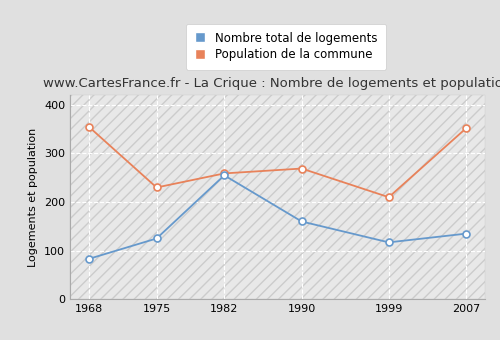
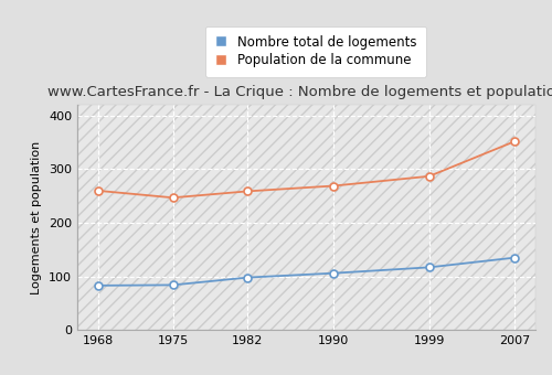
Population de la commune/1968: 355 -> 260
Nombre total de logements/1975: 125 -> 84
Population de la commune/1975: 230 -> 247
Nombre total de logements/1982: 255 -> 98
Nombre total de logements/1990: 160 -> 106
Population de la commune/1999: 210 -> 287
